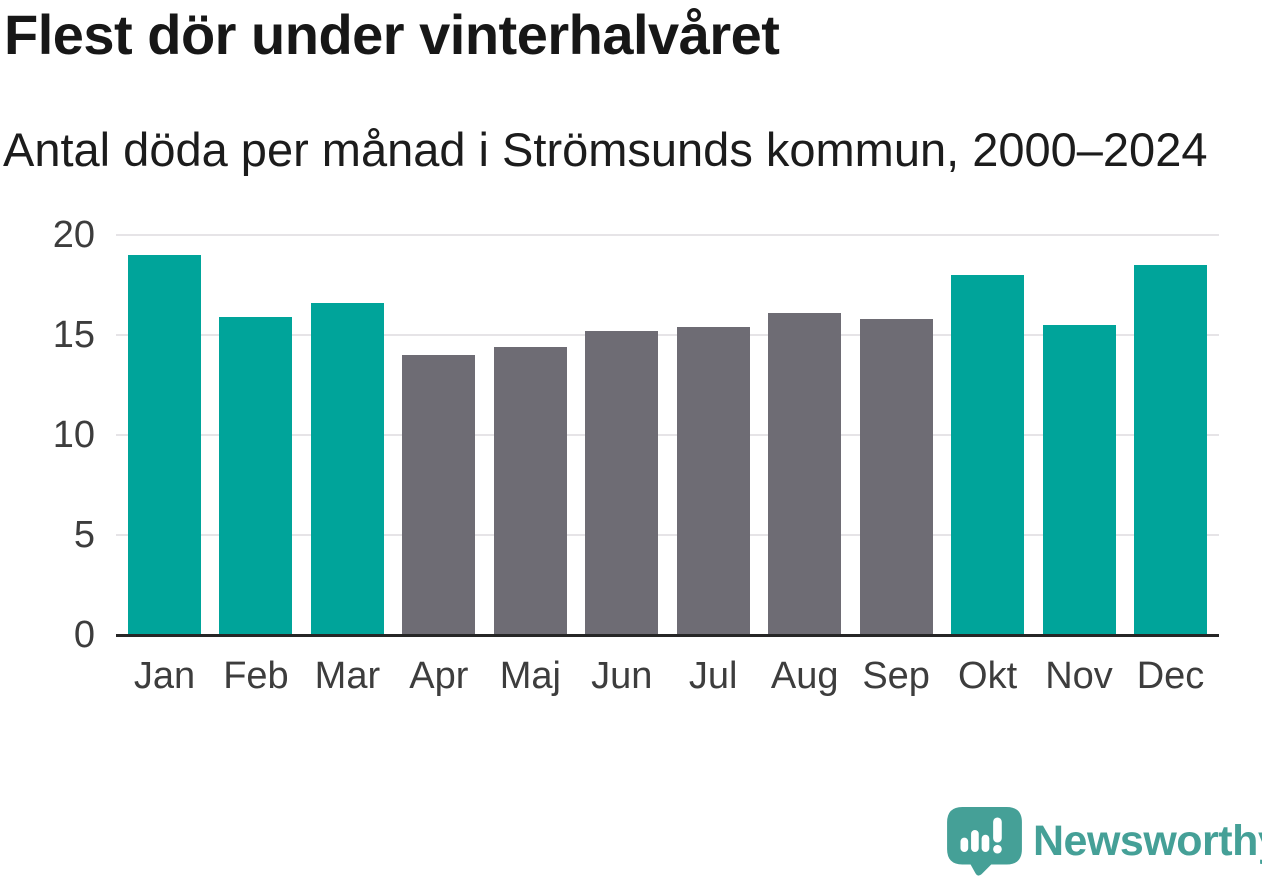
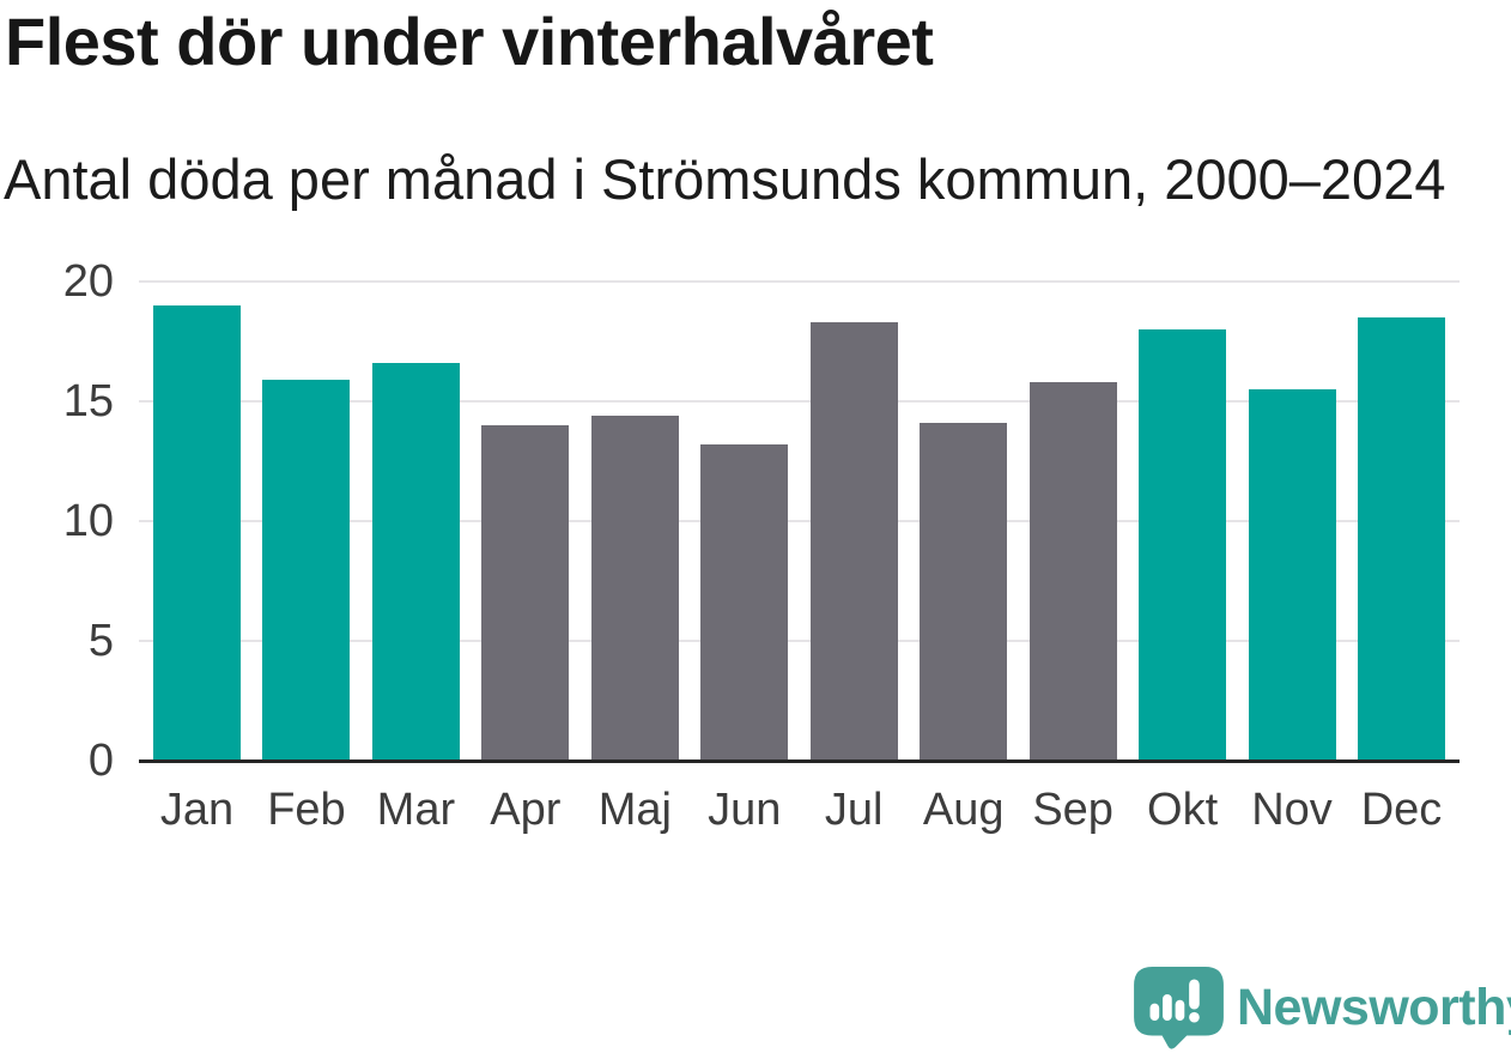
Jun: 15.2 -> 13.2
Jul: 15.4 -> 18.3
Aug: 16.1 -> 14.1
